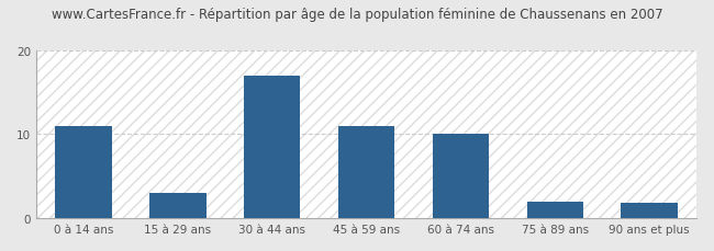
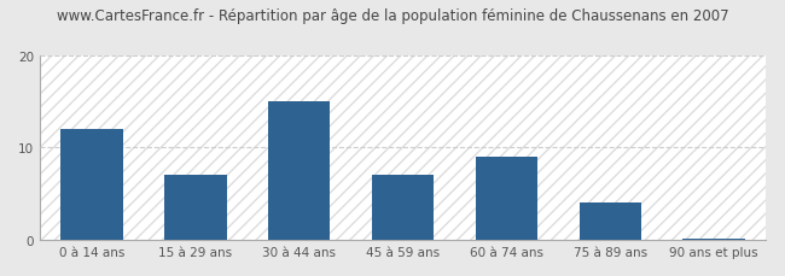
0 à 14 ans: 11.0 -> 12.0
15 à 29 ans: 3.0 -> 7.0
30 à 44 ans: 17.0 -> 15.0
45 à 59 ans: 11.0 -> 7.0
60 à 74 ans: 10.0 -> 9.0
75 à 89 ans: 2.0 -> 4.0
90 ans et plus: 1.8 -> 0.2
